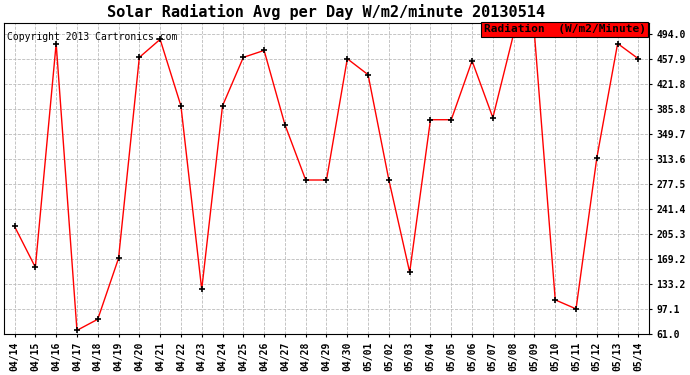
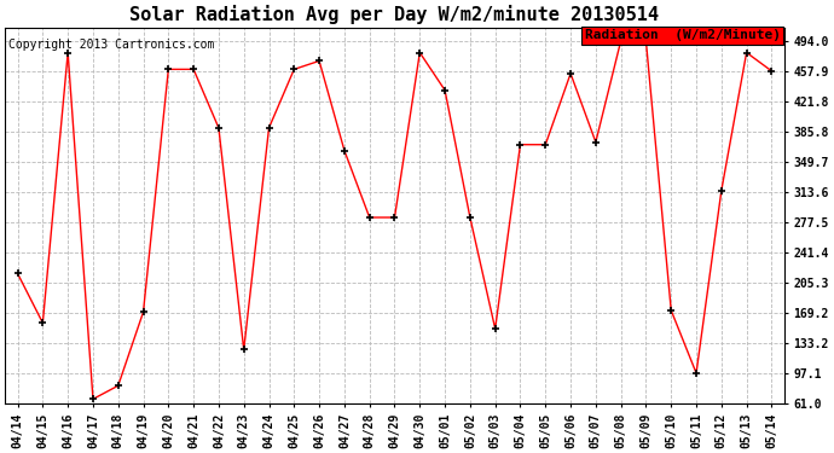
04/21: 486 -> 460
04/30: 458 -> 480
05/10: 110 -> 172
